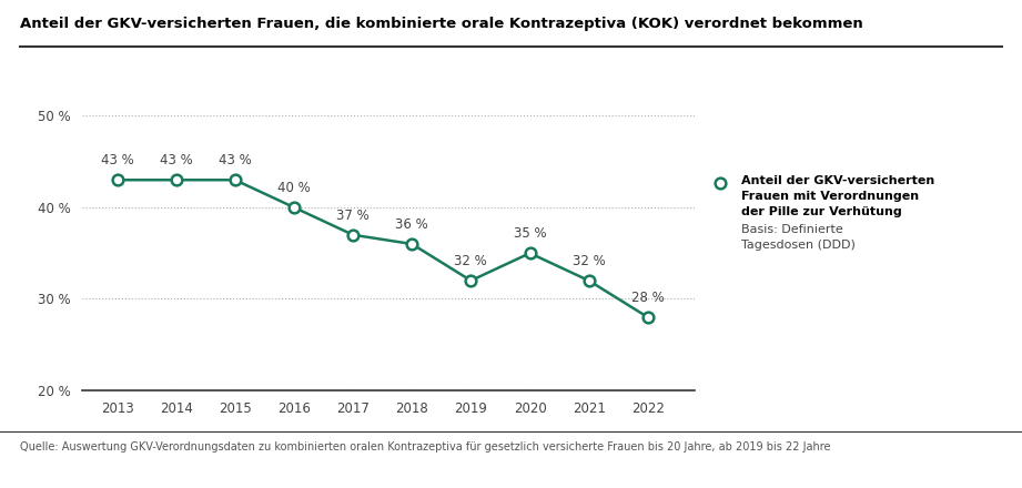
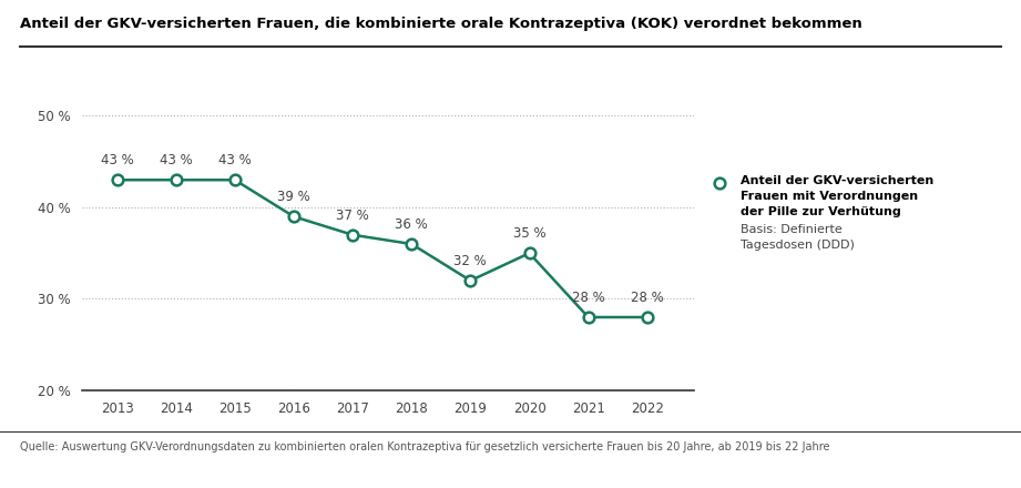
2016: 40 -> 39
2021: 32 -> 28
